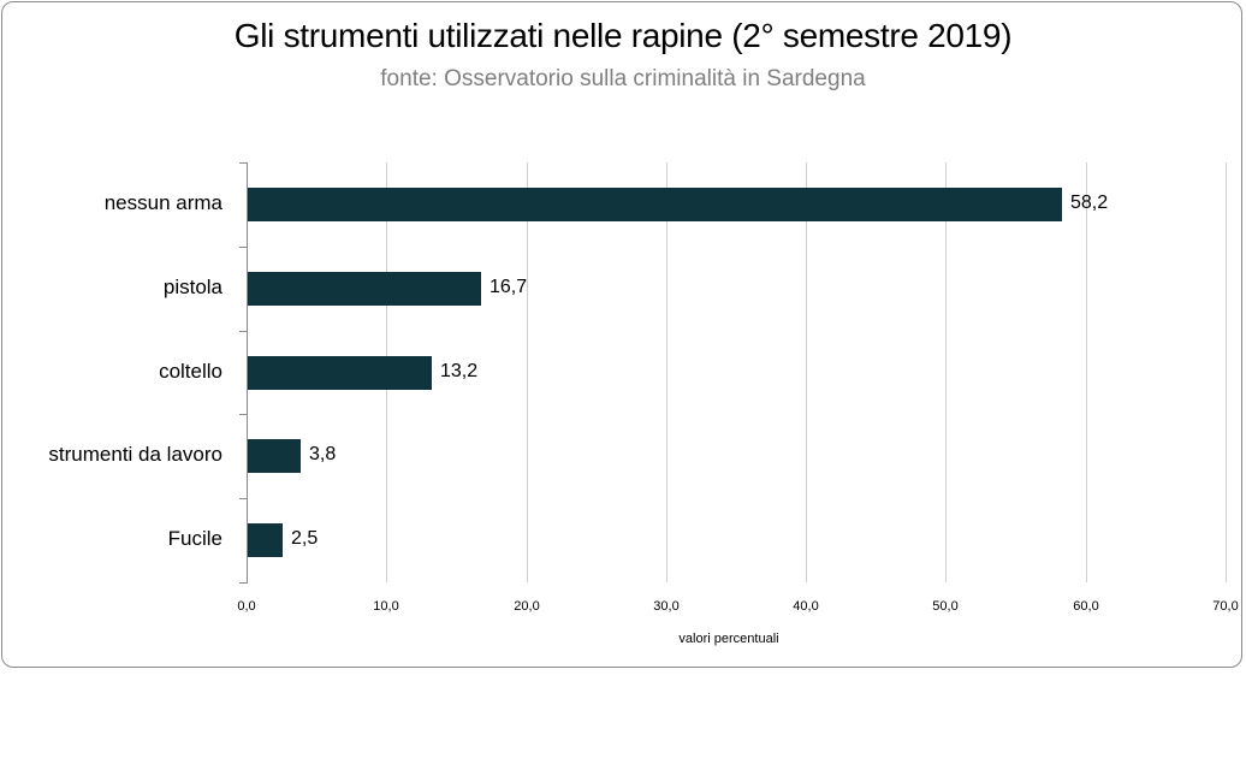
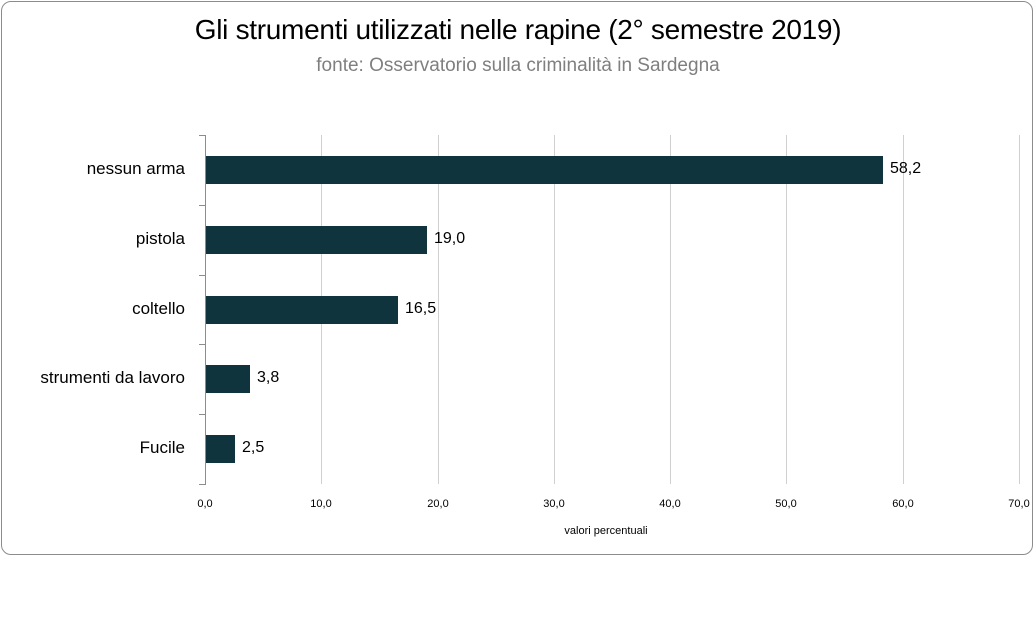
pistola: 16,7 -> 19,0
coltello: 13,2 -> 16,5
